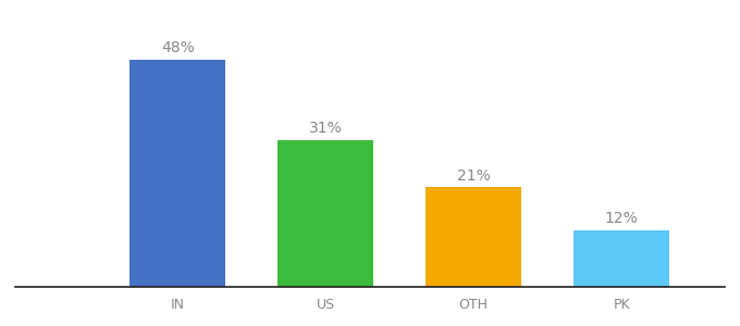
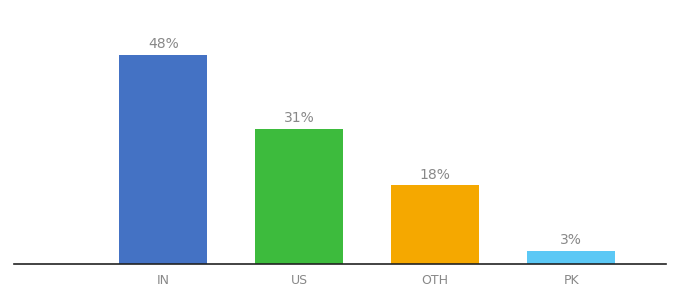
OTH: 21% -> 18%
PK: 12% -> 3%
